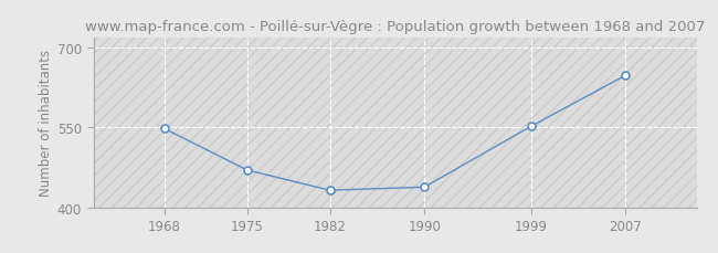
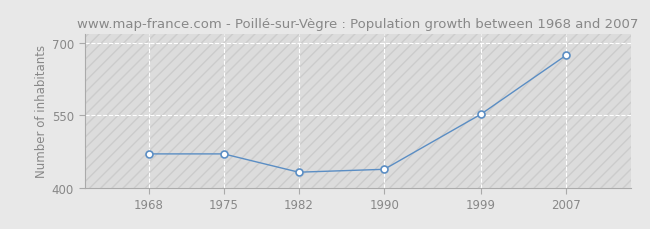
1968: 548 -> 470
2007: 648 -> 675
